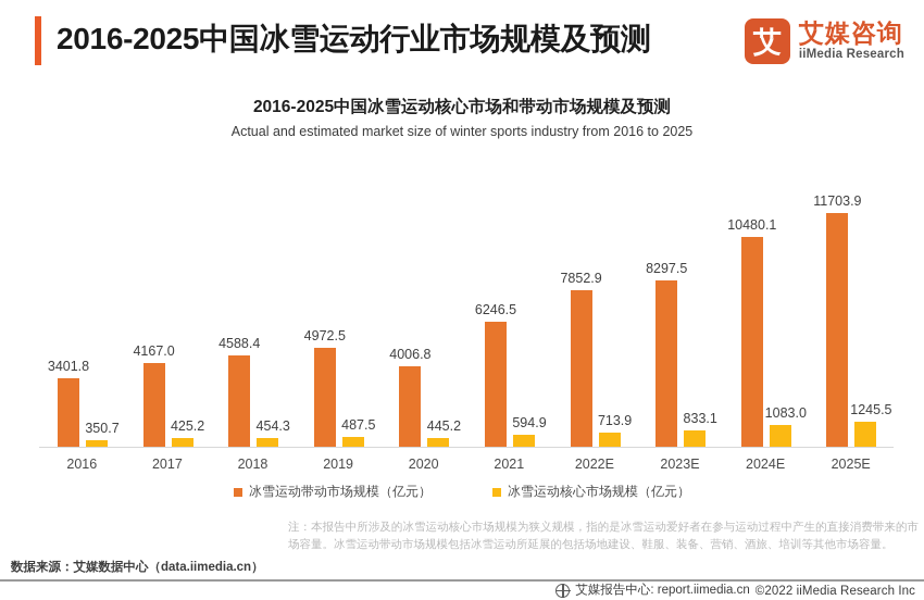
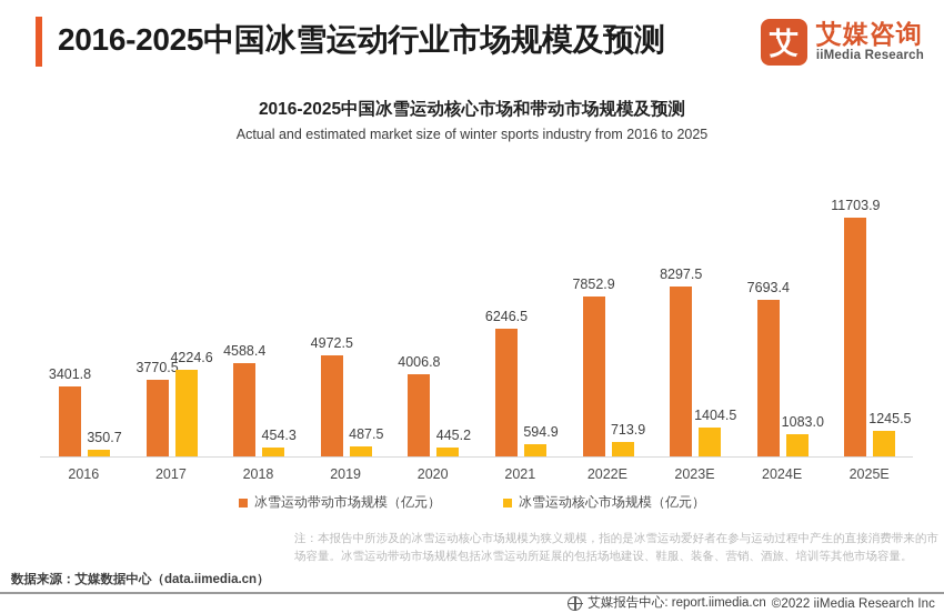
冰雪运动带动市场规模（亿元）/2017: 4167.0 -> 3770.5
冰雪运动核心市场规模（亿元）/2017: 425.2 -> 4224.6
冰雪运动核心市场规模（亿元）/2023E: 833.1 -> 1404.5
冰雪运动带动市场规模（亿元）/2024E: 10480.1 -> 7693.4
